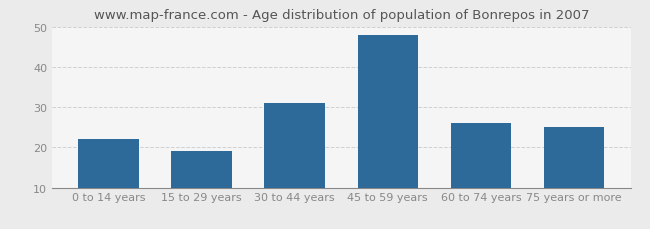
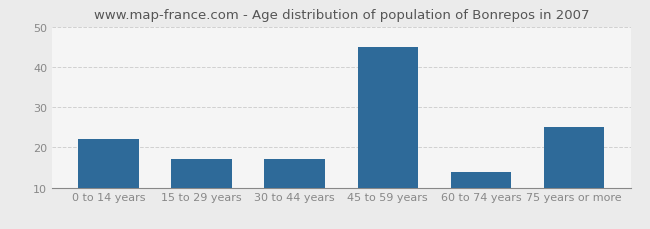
15 to 29 years: 19 -> 17
30 to 44 years: 31 -> 17
45 to 59 years: 48 -> 45
60 to 74 years: 26 -> 14
